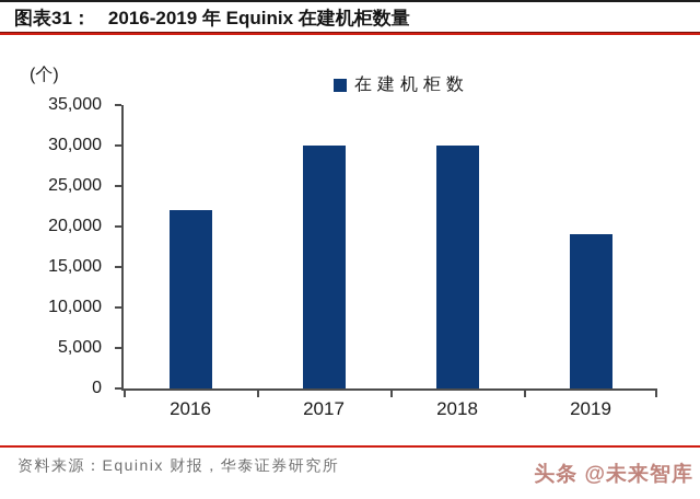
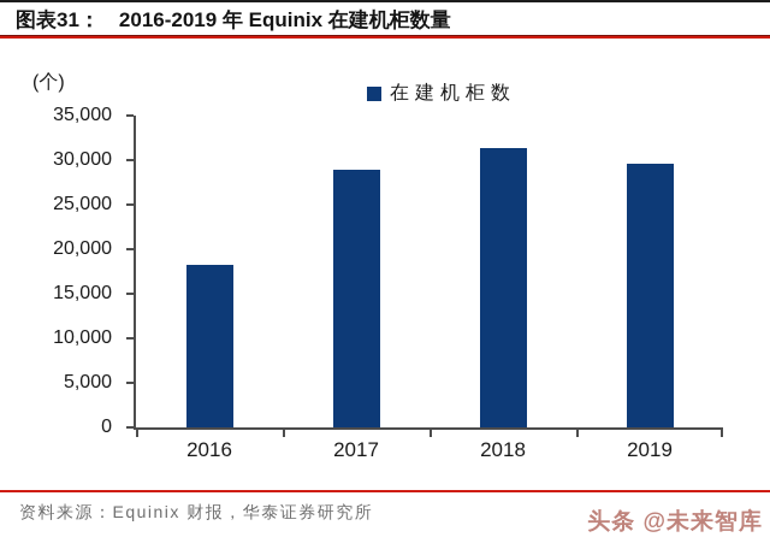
2016: 22000 -> 18000
2017: 30000 -> 29000
2018: 30000 -> 31000
2019: 19000 -> 30000
